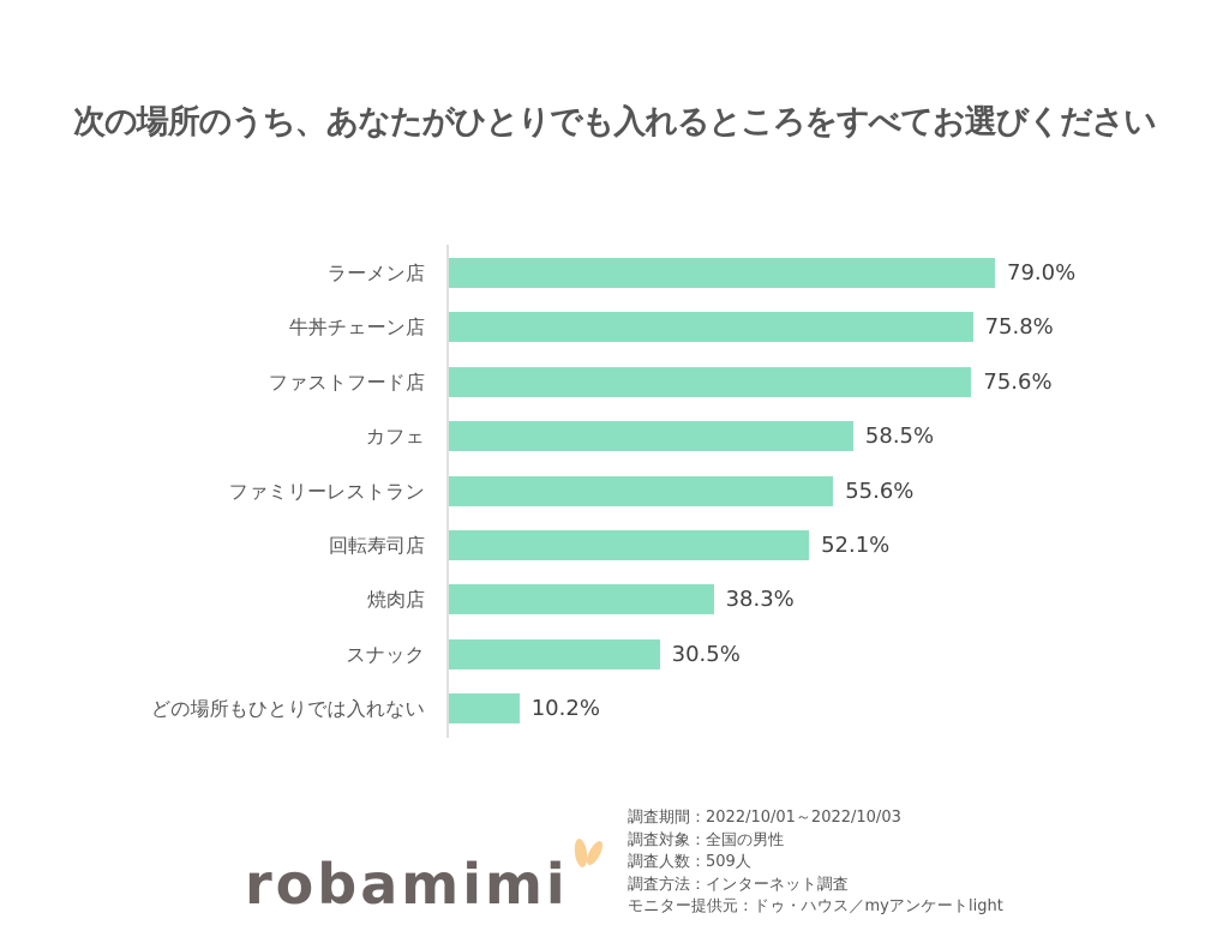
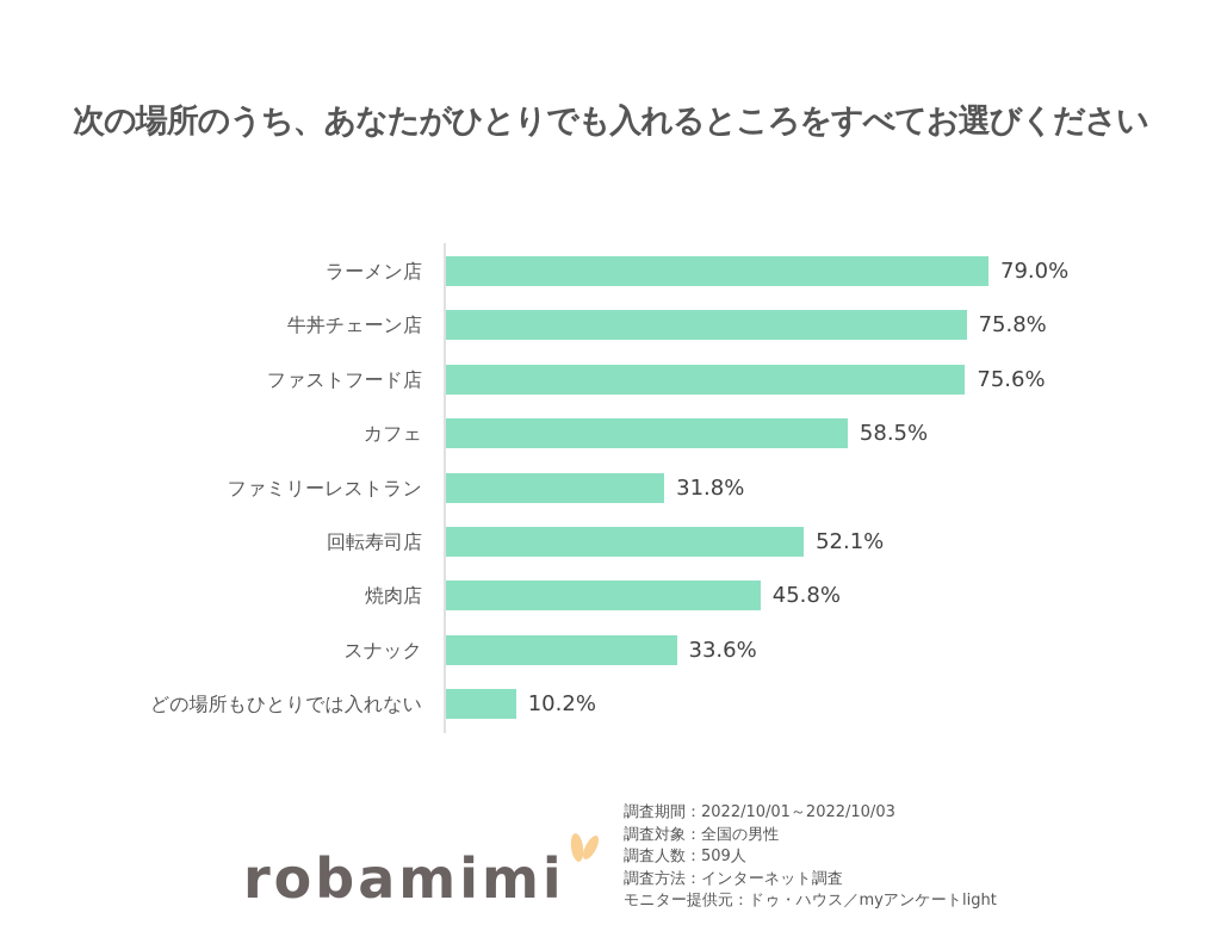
ファミリーレストラン: 55.6% -> 31.8%
焼肉店: 38.3% -> 45.8%
スナック: 30.5% -> 33.6%
